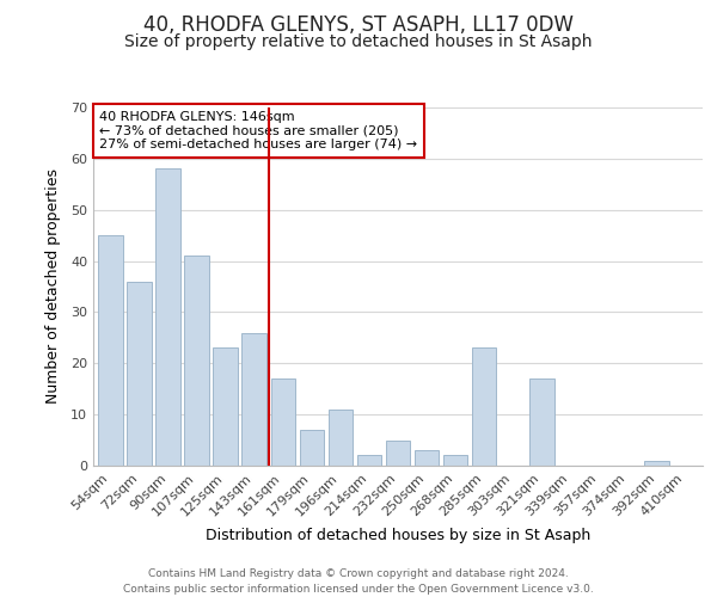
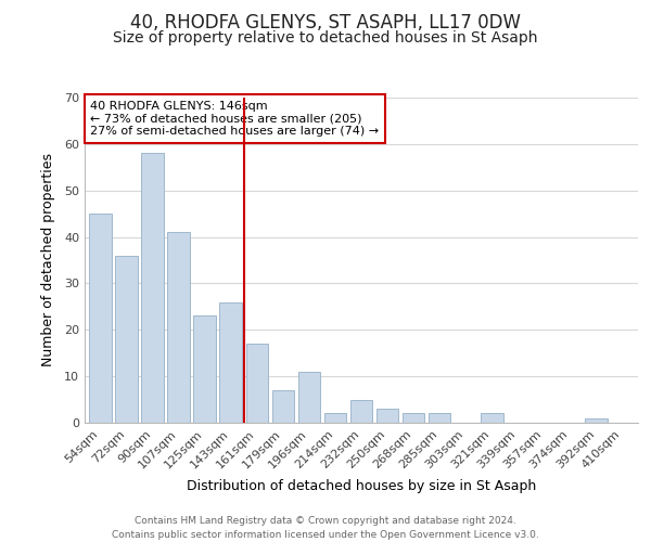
285sqm: 23 -> 2
321sqm: 17 -> 2
